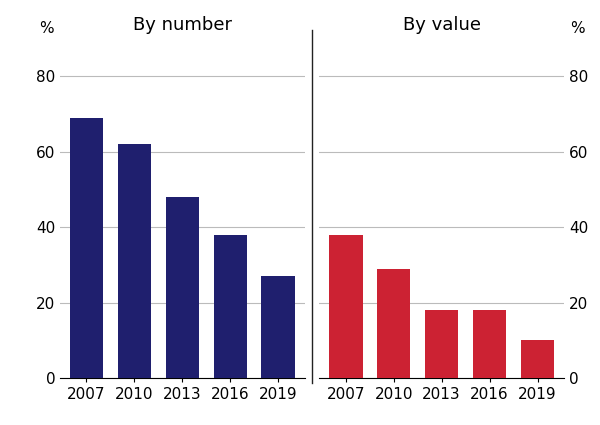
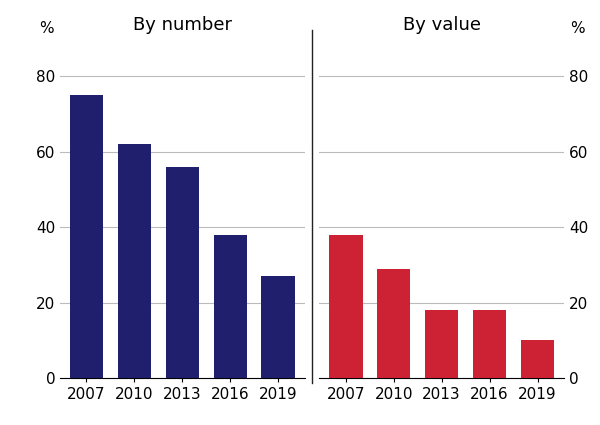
By number/2007: 69 -> 75
By number/2013: 48 -> 56
